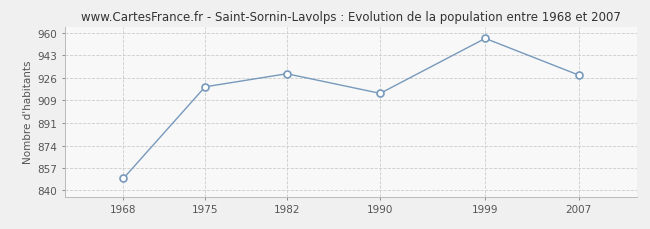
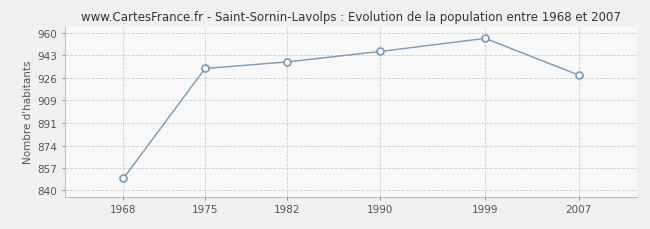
1975: 919 -> 933
1982: 929 -> 938
1990: 914 -> 946
